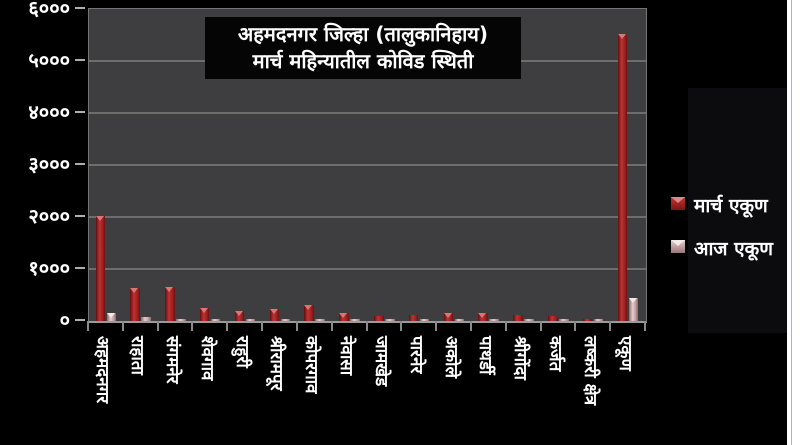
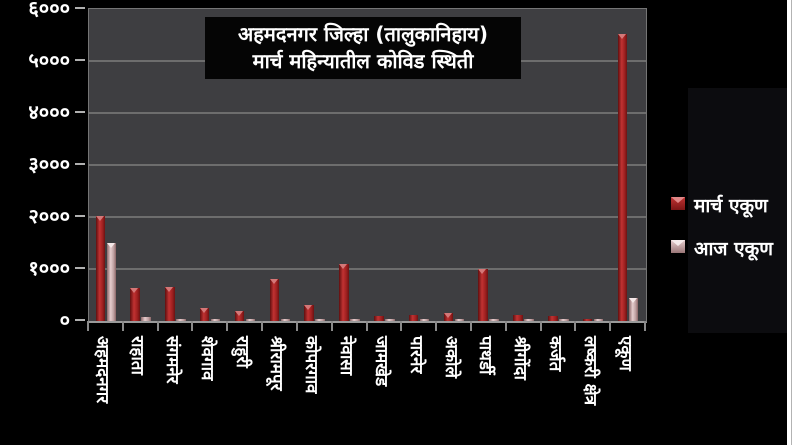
आज एकूण/अहमदनगर: 200 -> 1500
मार्च एकूण/श्रीरामपूर: 200 -> 800
मार्च एकूण/नेवासा: 200 -> 1100
मार्च एकूण/पाथर्डी: 200 -> 1000
